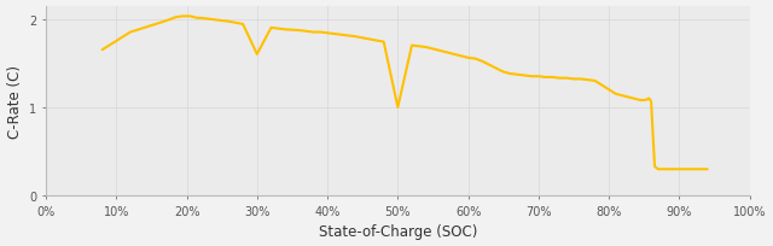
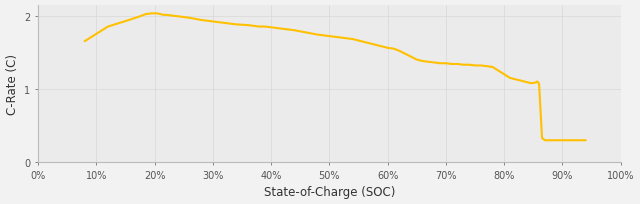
30%: 1.60 -> 1.92
50%: 1.00 -> 1.72
